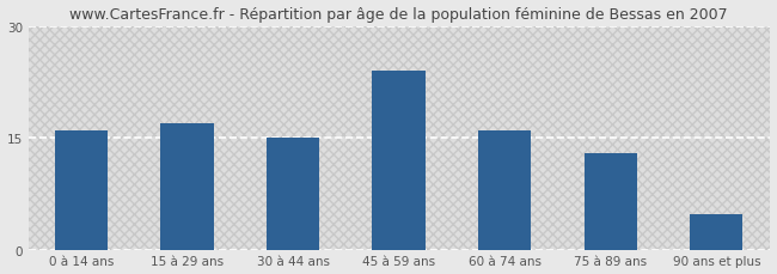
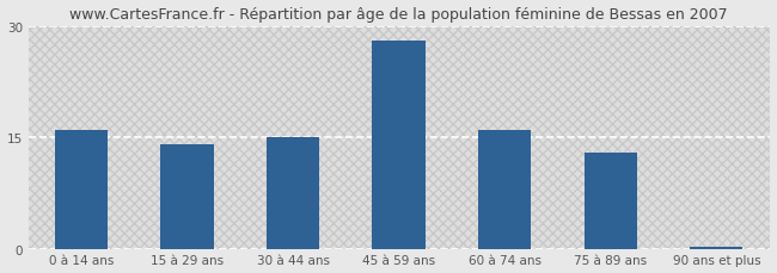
15 à 29 ans: 17.0 -> 14.0
45 à 59 ans: 24.0 -> 28.0
90 ans et plus: 4.8 -> 0.3
